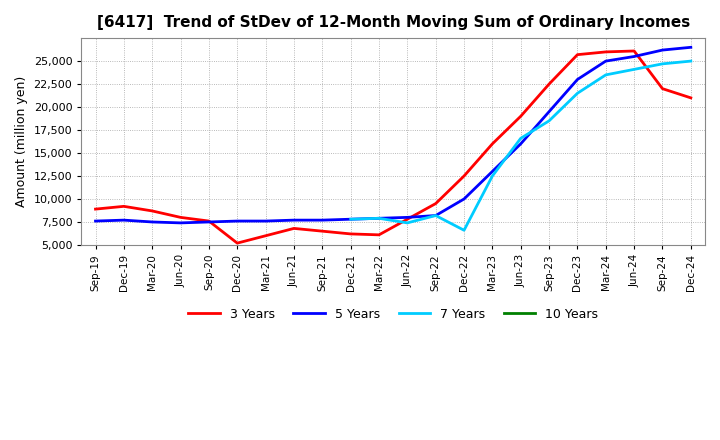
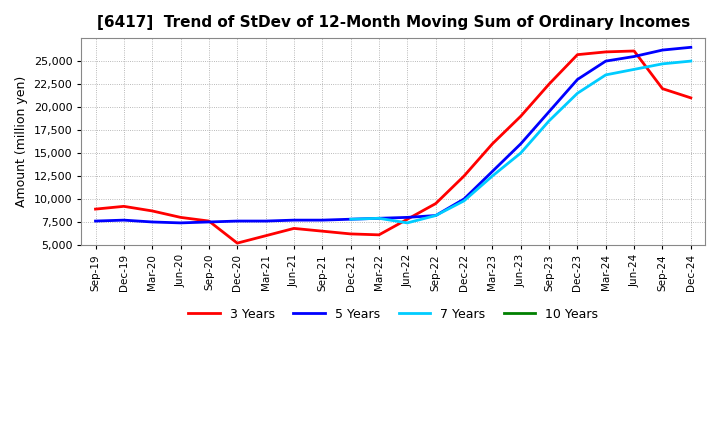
7 Years/Dec-22: 6,600 -> 9,800
7 Years/Jun-23: 16,600 -> 15,000
